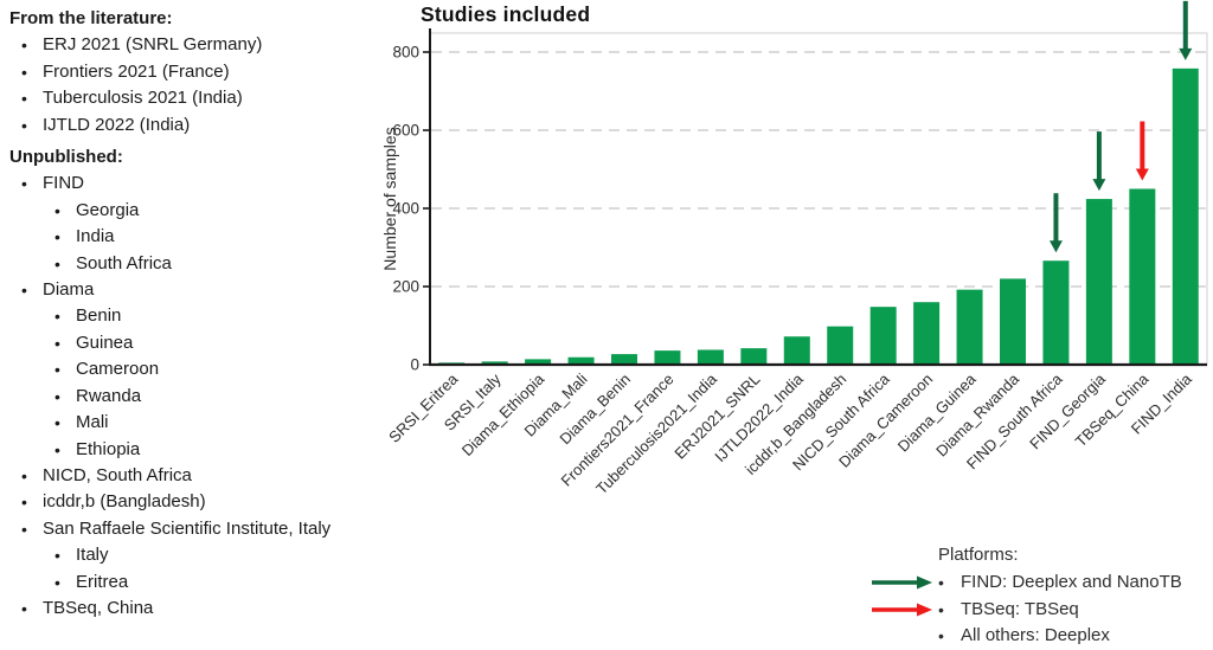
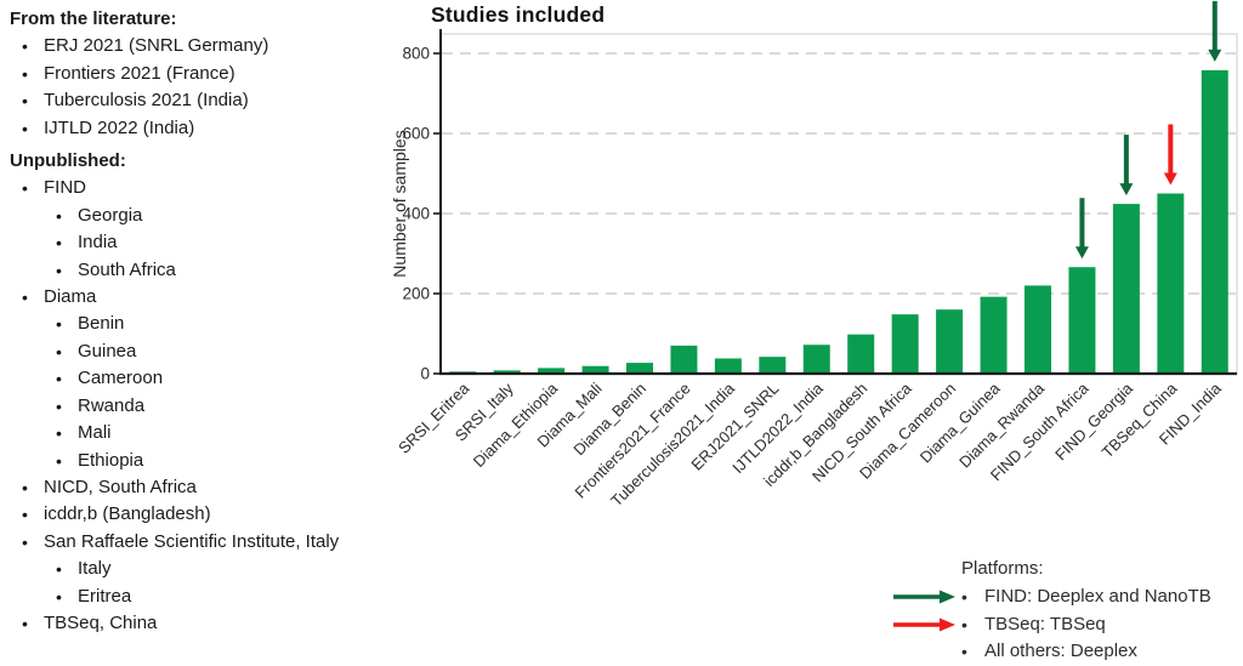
Frontiers2021_France: 40 -> 70
